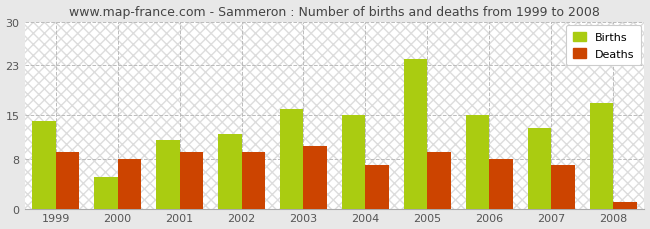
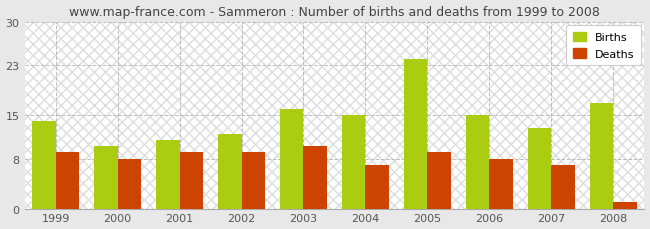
Births/2000: 5 -> 10
